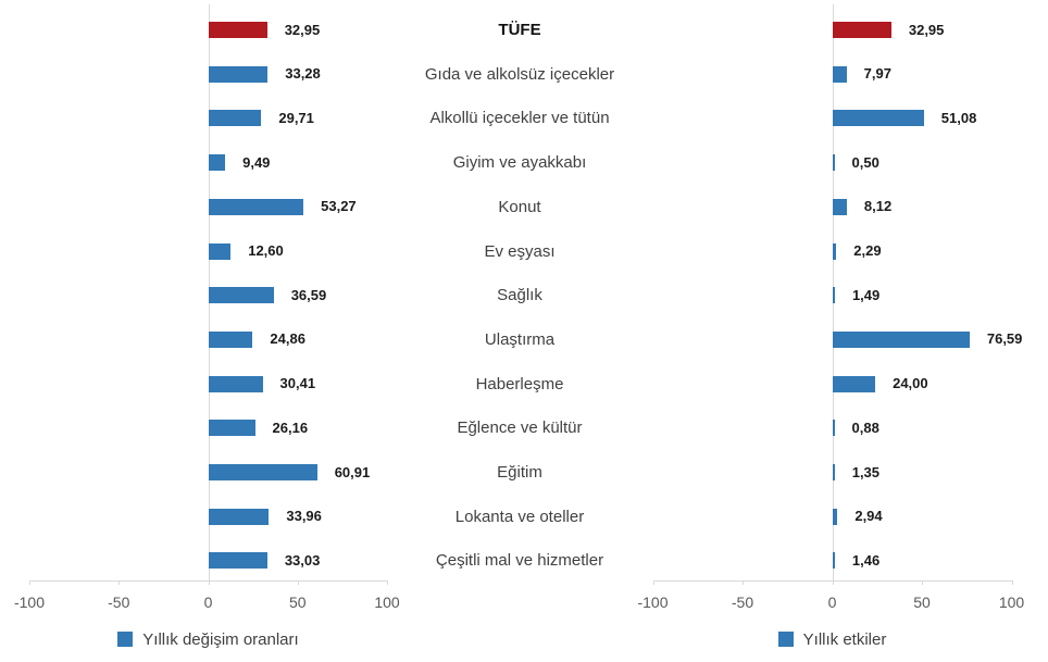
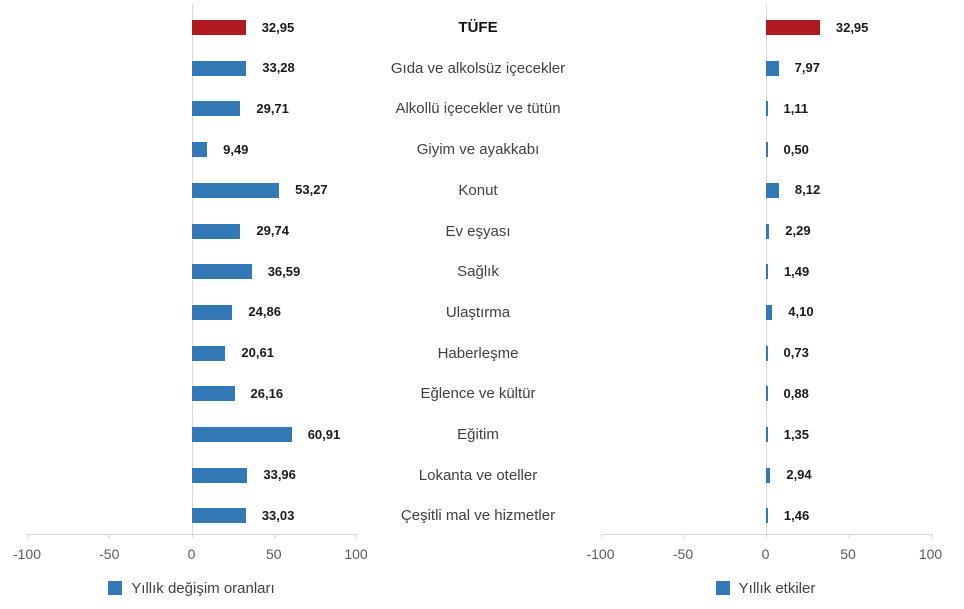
Yıllık etkiler/Alkollü içecekler ve tütün: 51,08 -> 1,11
Yıllık değişim oranları/Ev eşyası: 12,60 -> 29,74
Yıllık etkiler/Ulaştırma: 76,59 -> 4,10
Yıllık değişim oranları/Haberleşme: 30,41 -> 20,61
Yıllık etkiler/Haberleşme: 24,00 -> 0,73
